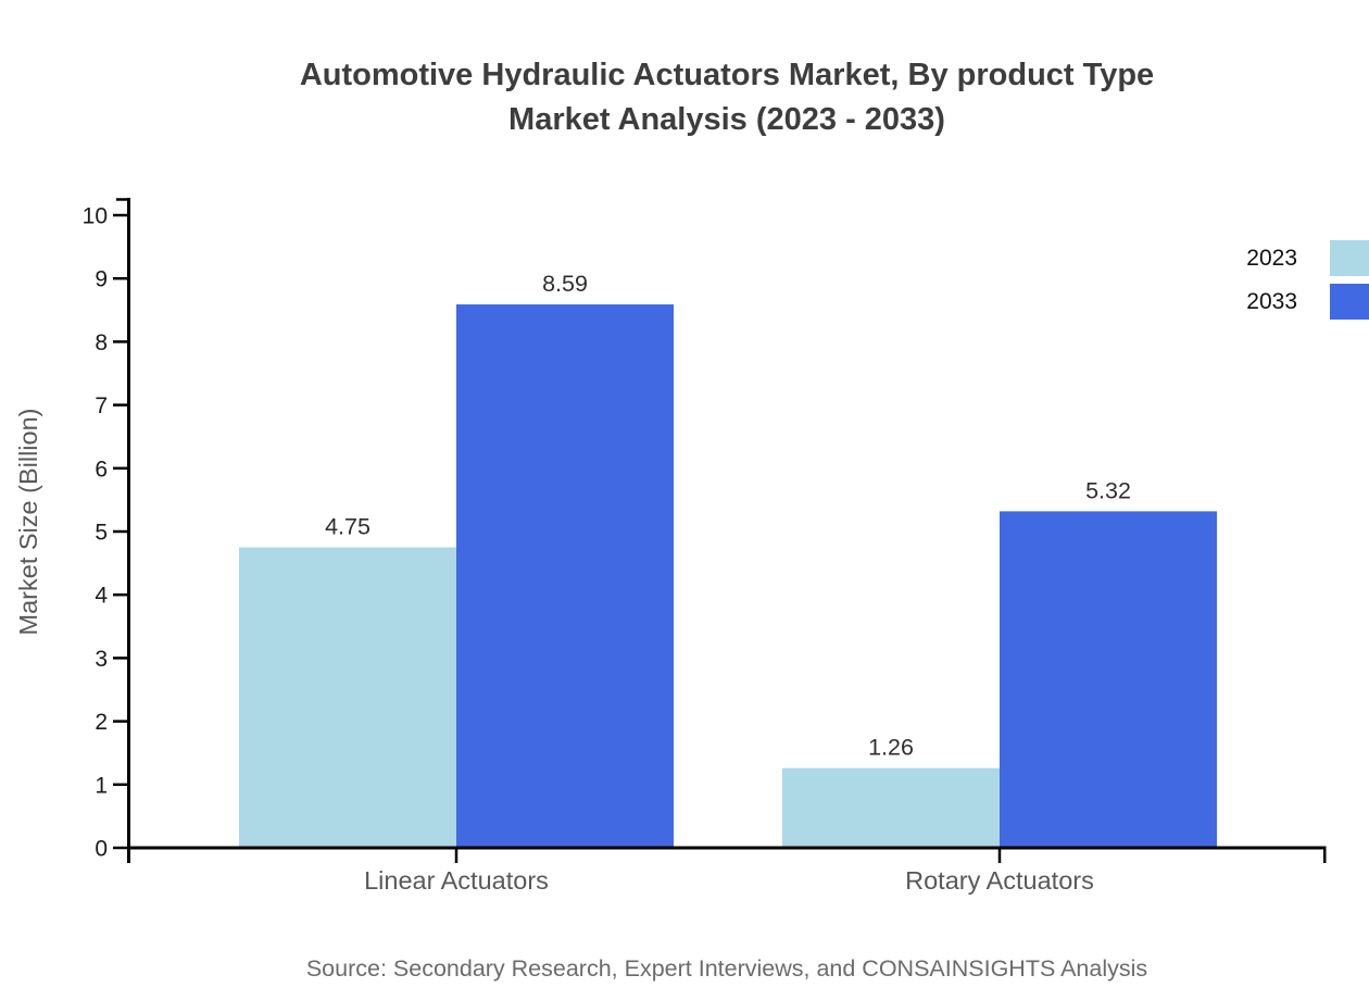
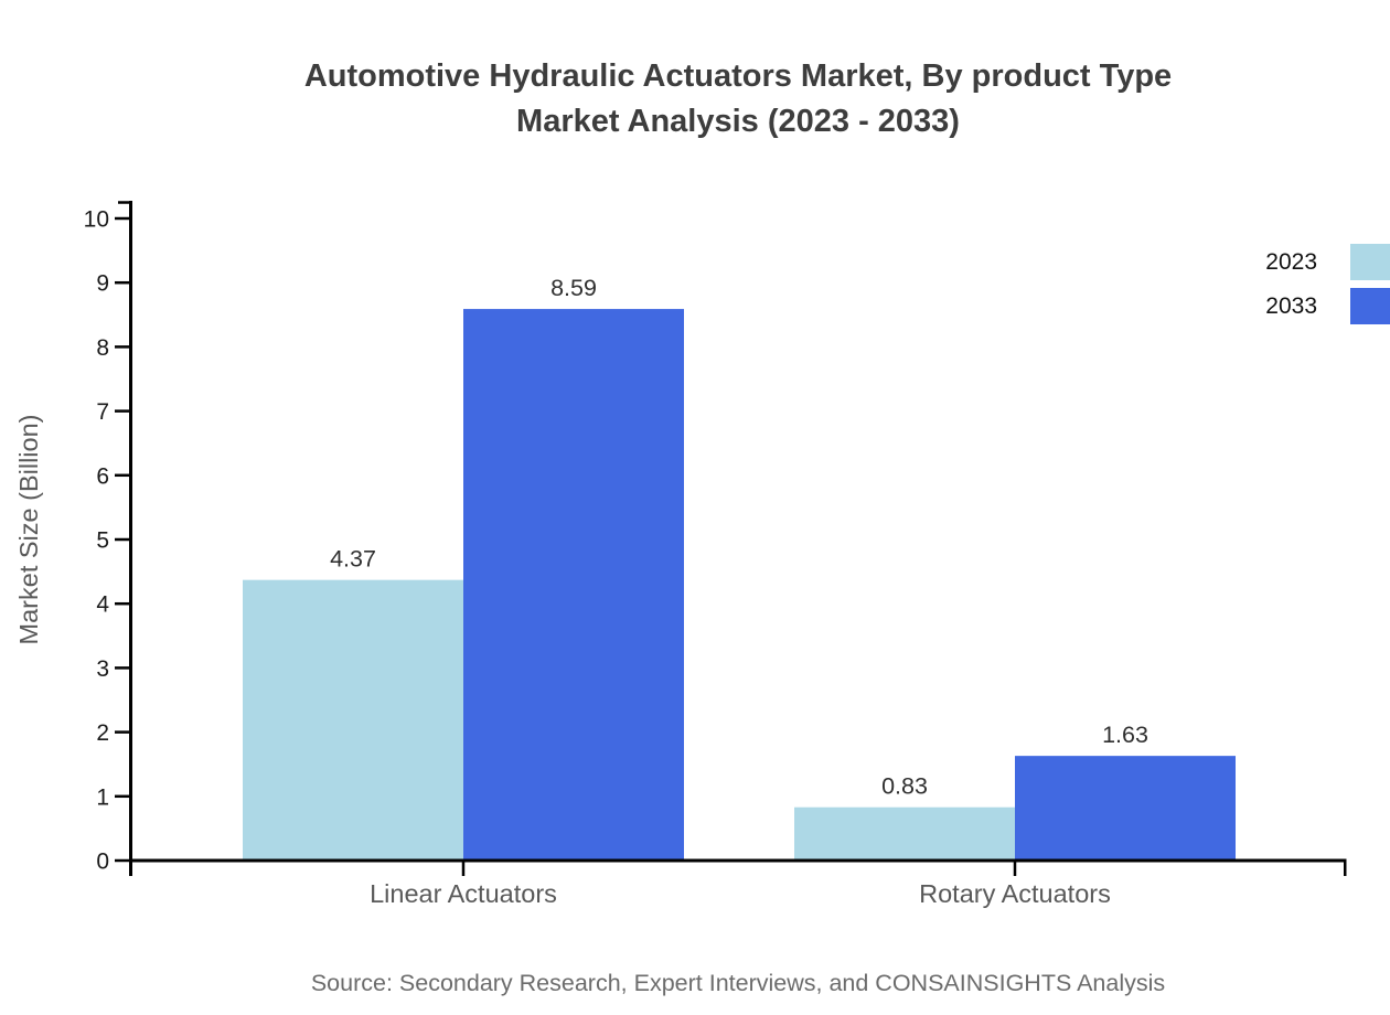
2023/Linear Actuators: 4.75 -> 4.37
2023/Rotary Actuators: 1.26 -> 0.83
2033/Rotary Actuators: 5.32 -> 1.63
